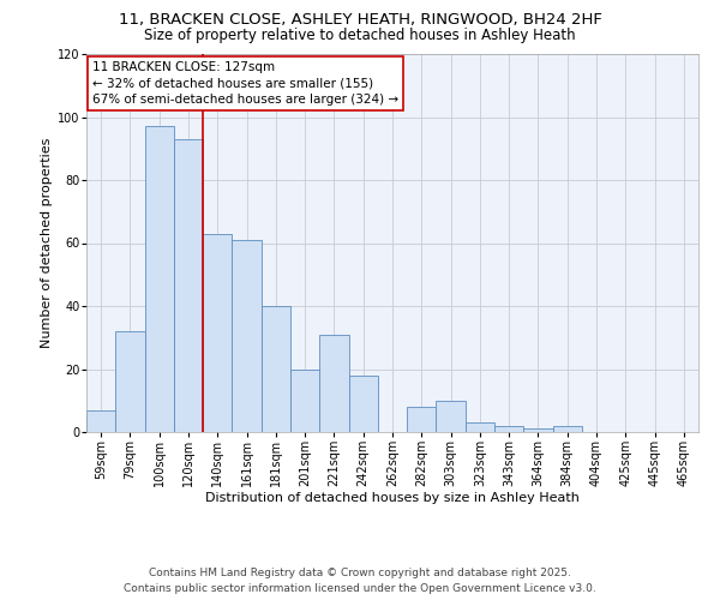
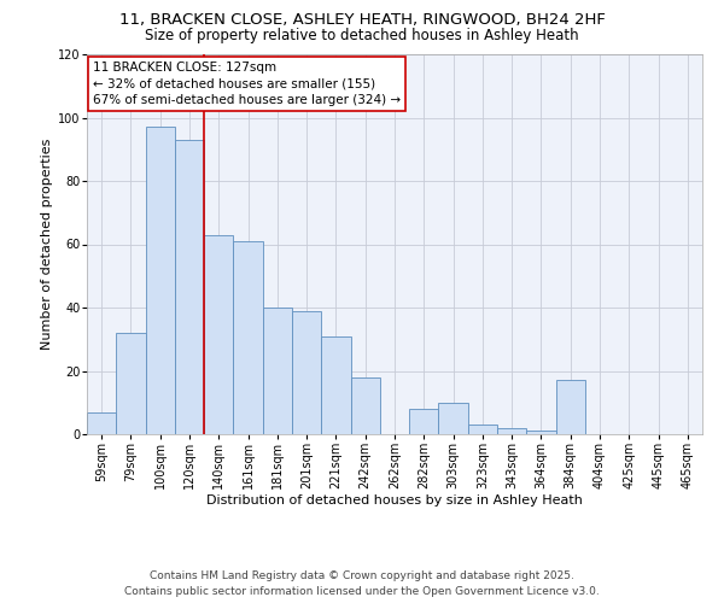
201sqm: 20 -> 39
384sqm: 2 -> 17
